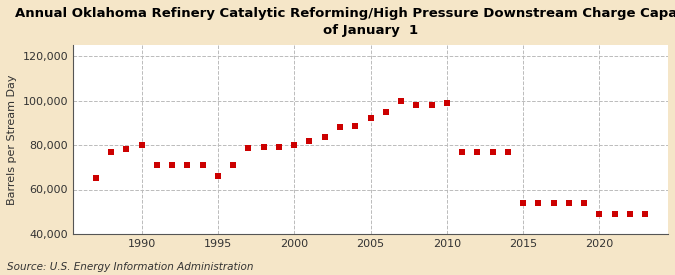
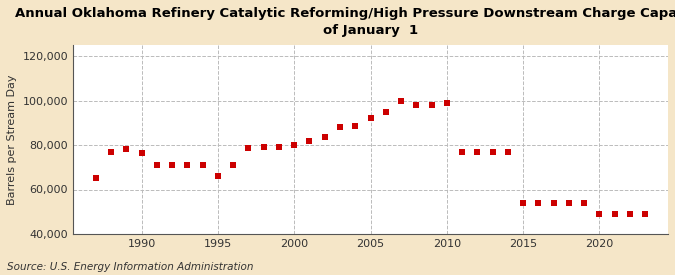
1990: 80,000 -> 76,500
